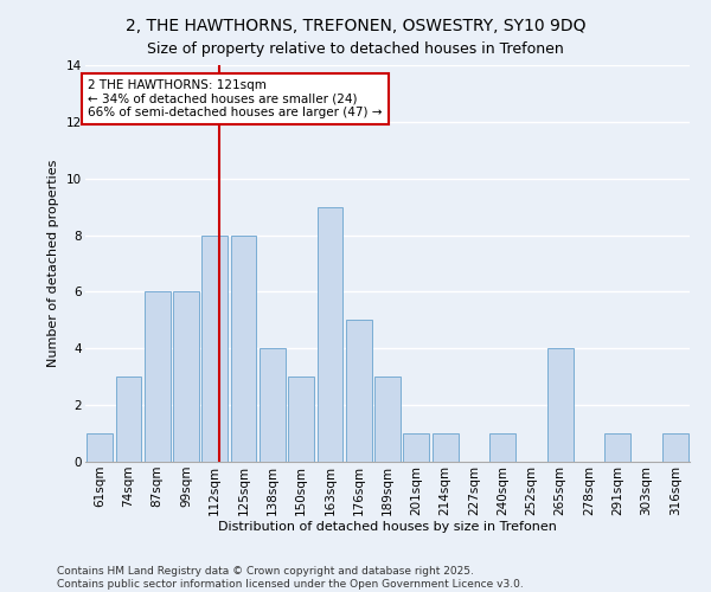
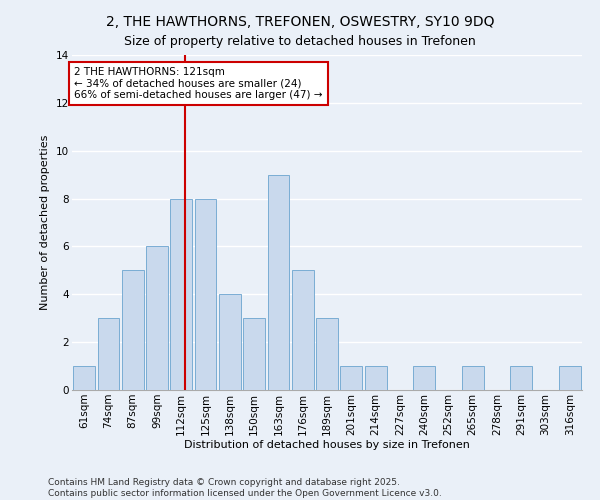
87sqm: 6 -> 5
265sqm: 4 -> 1
